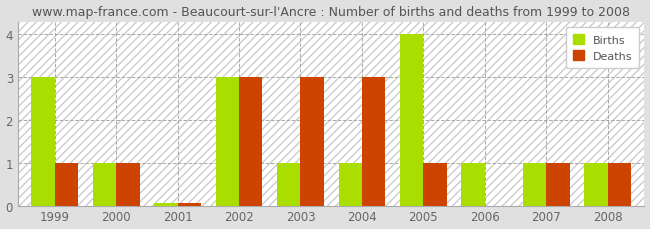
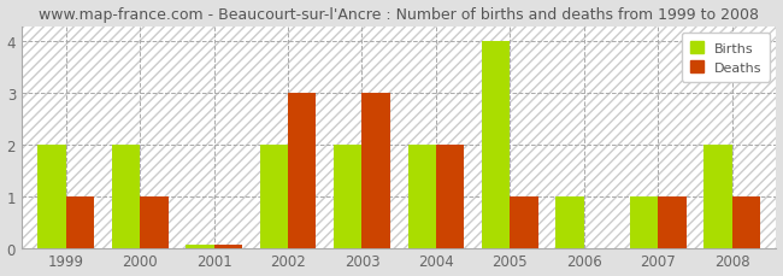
Births/1999: 3 -> 2
Births/2000: 1 -> 2
Births/2002: 3 -> 2
Births/2003: 1 -> 2
Births/2004: 1 -> 2
Deaths/2004: 3 -> 2
Births/2008: 1 -> 2
